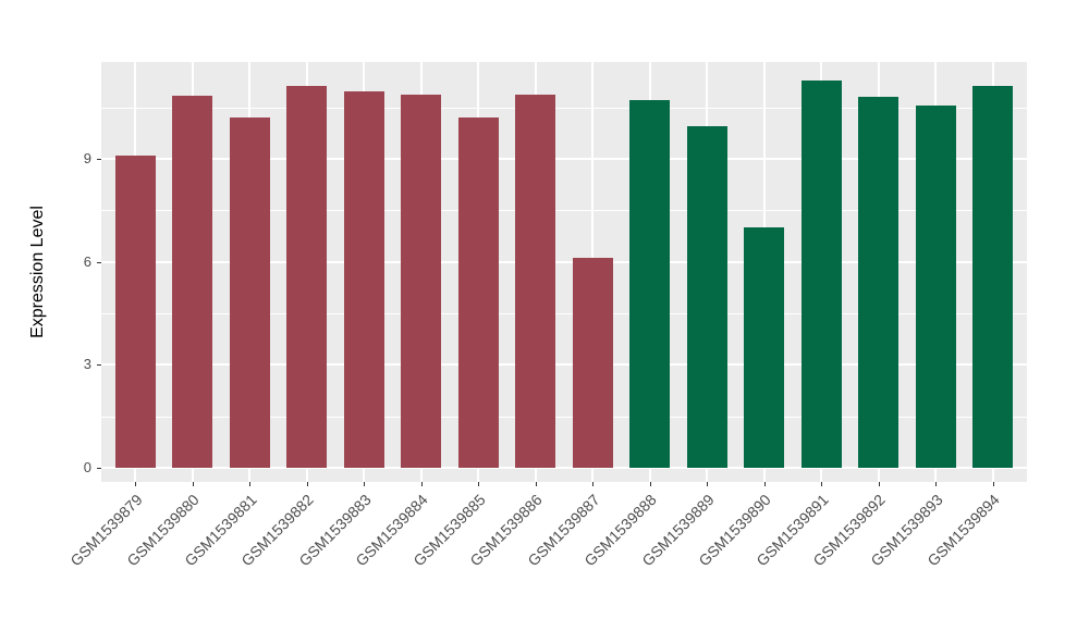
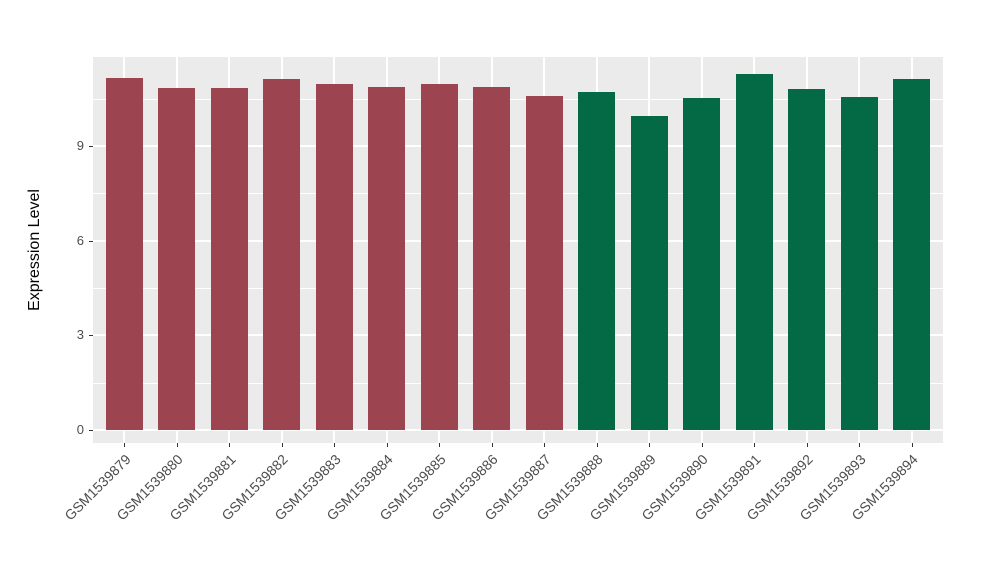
GSM1539879: 9.1 -> 11.1
GSM1539881: 10.2 -> 10.8
GSM1539885: 10.2 -> 10.9
GSM1539887: 6.1 -> 10.6
GSM1539890: 7.0 -> 10.5
